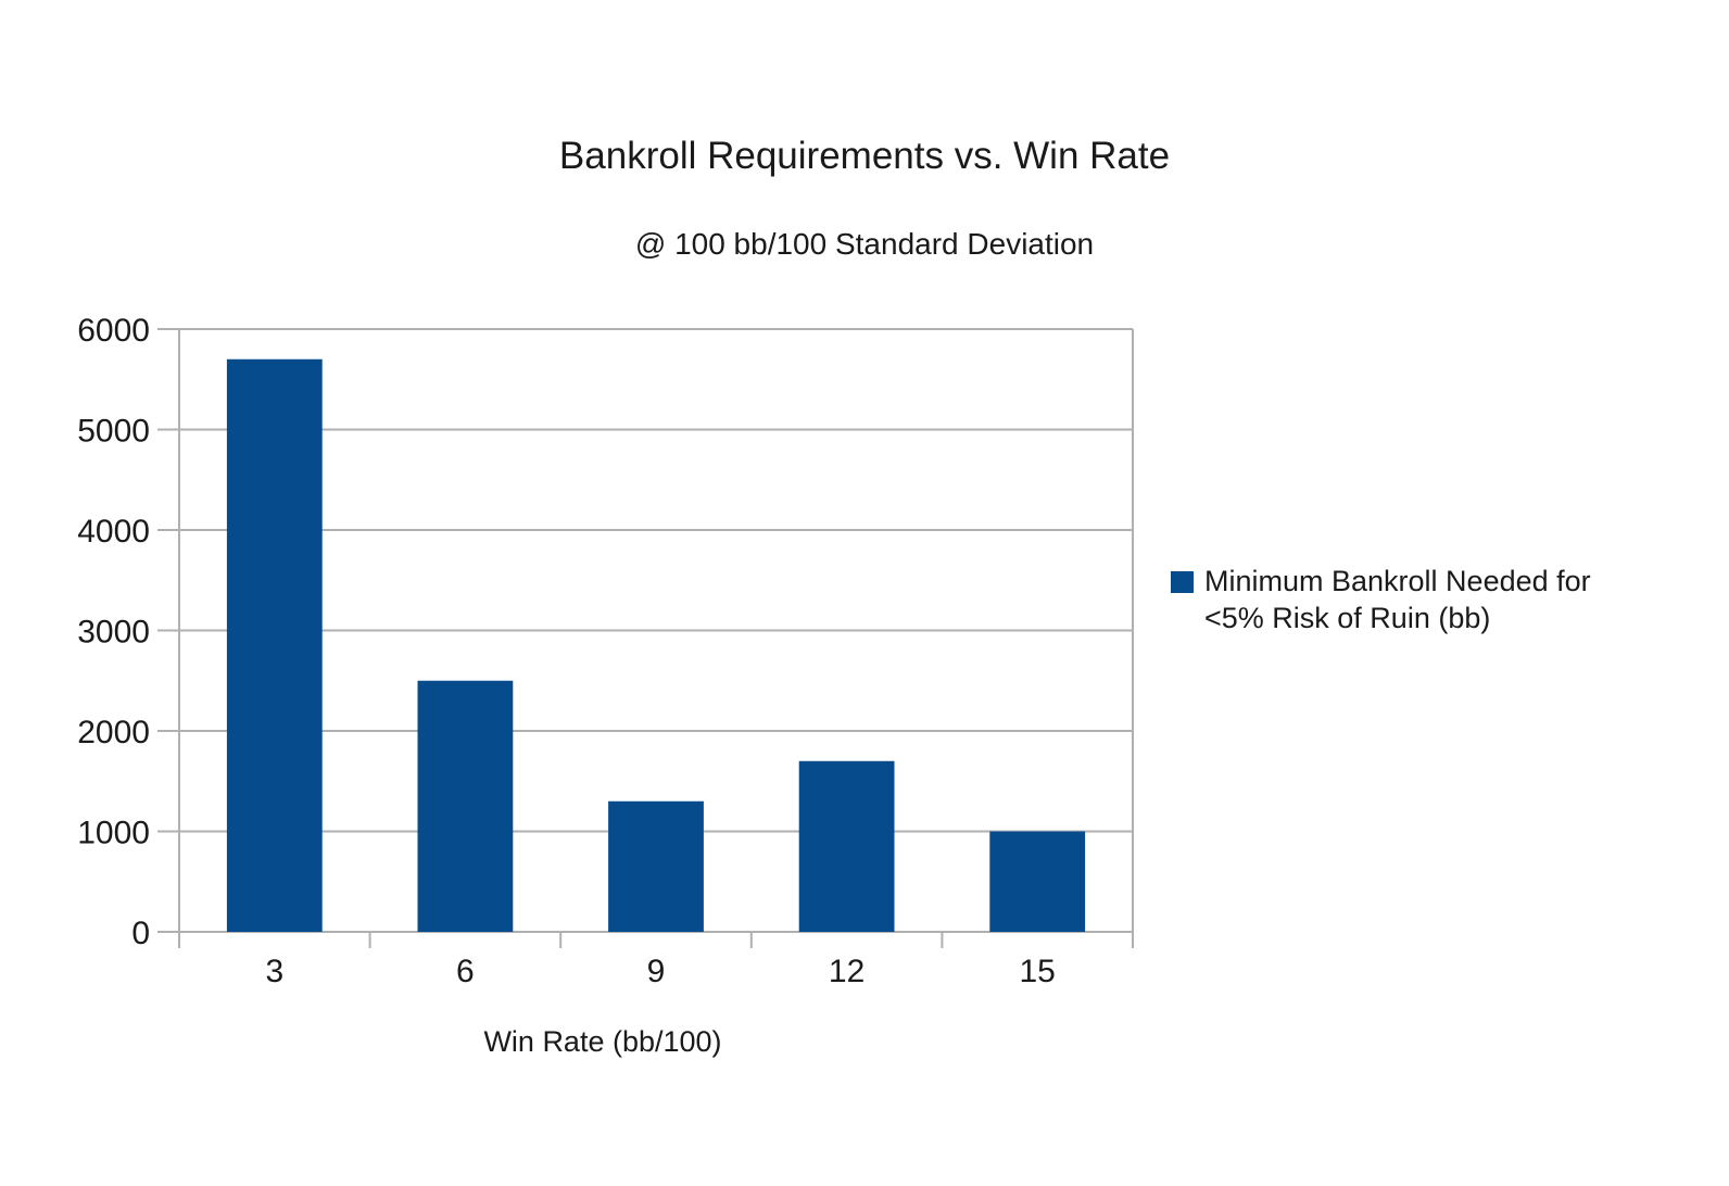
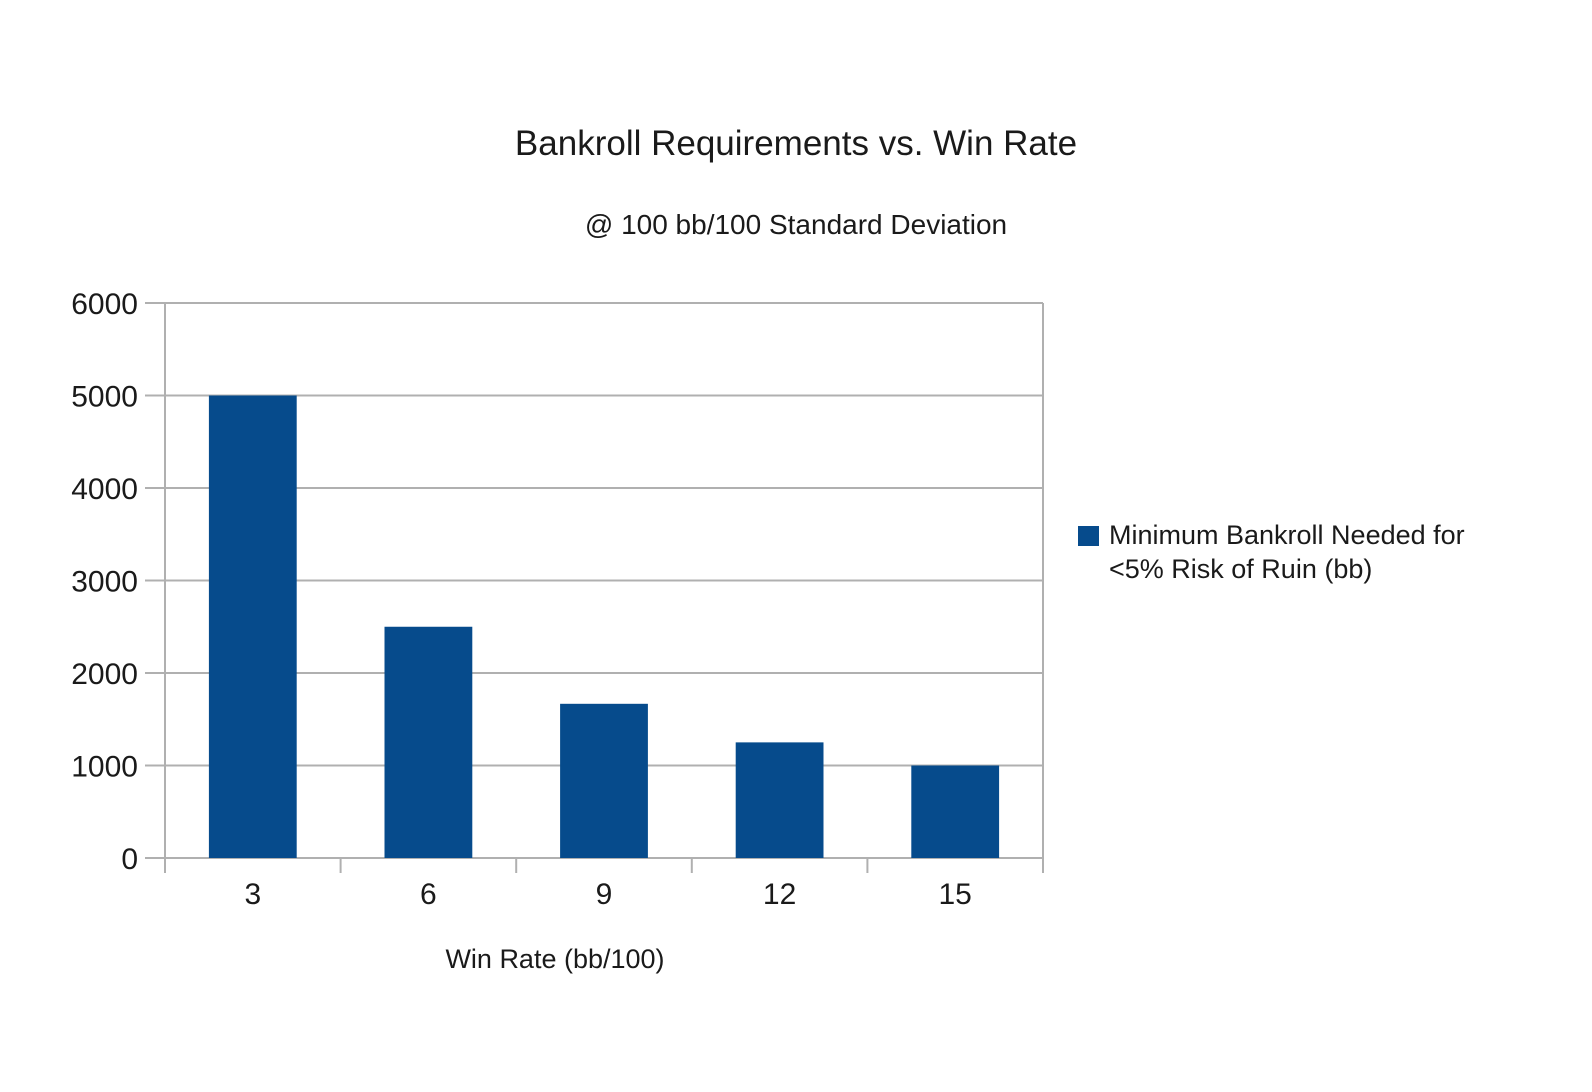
3: 5700 -> 5000
9: 1300 -> 1700
12: 1700 -> 1200
